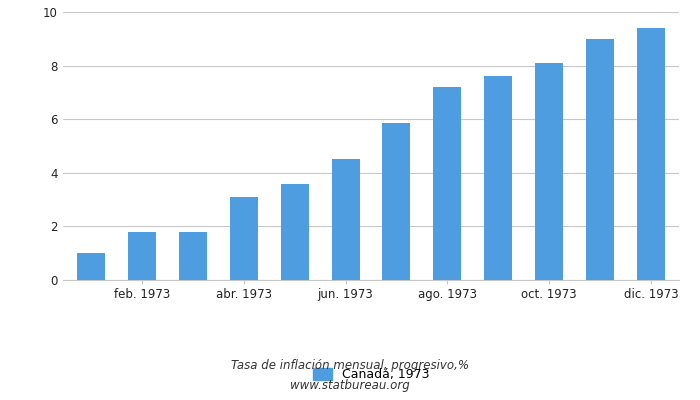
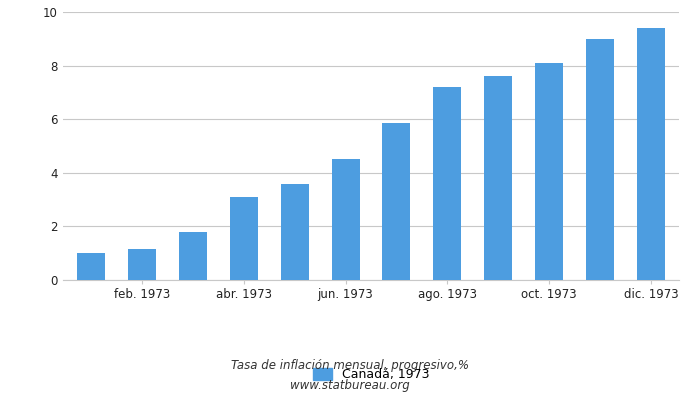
feb. 1973: 1.80 -> 1.15
